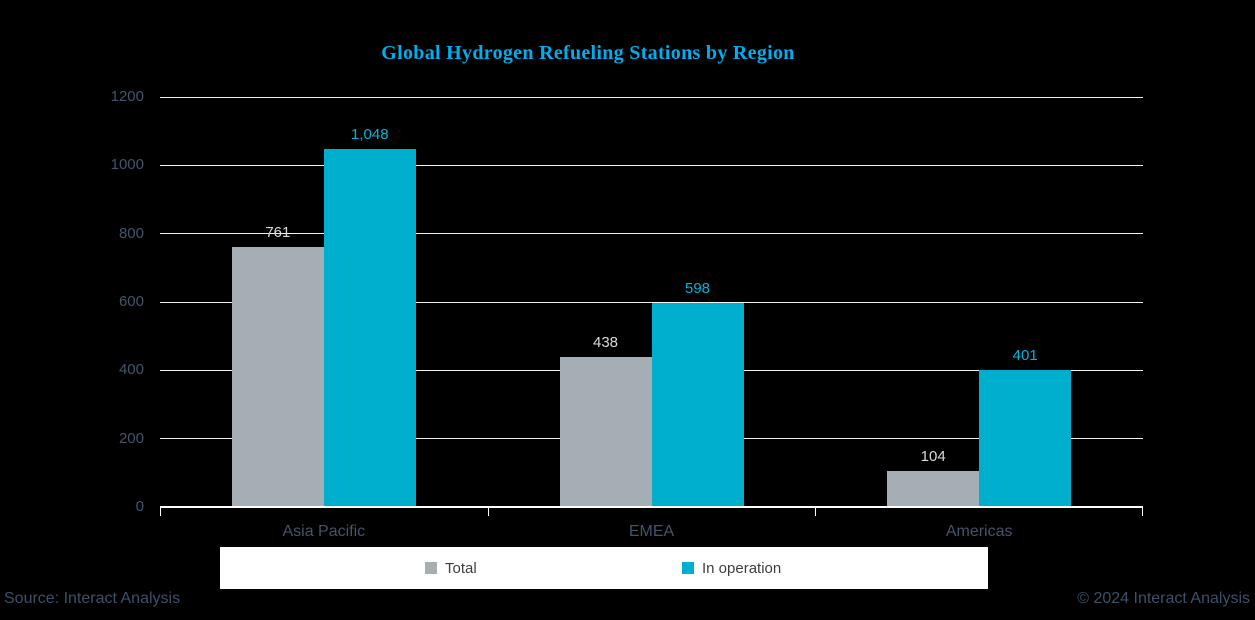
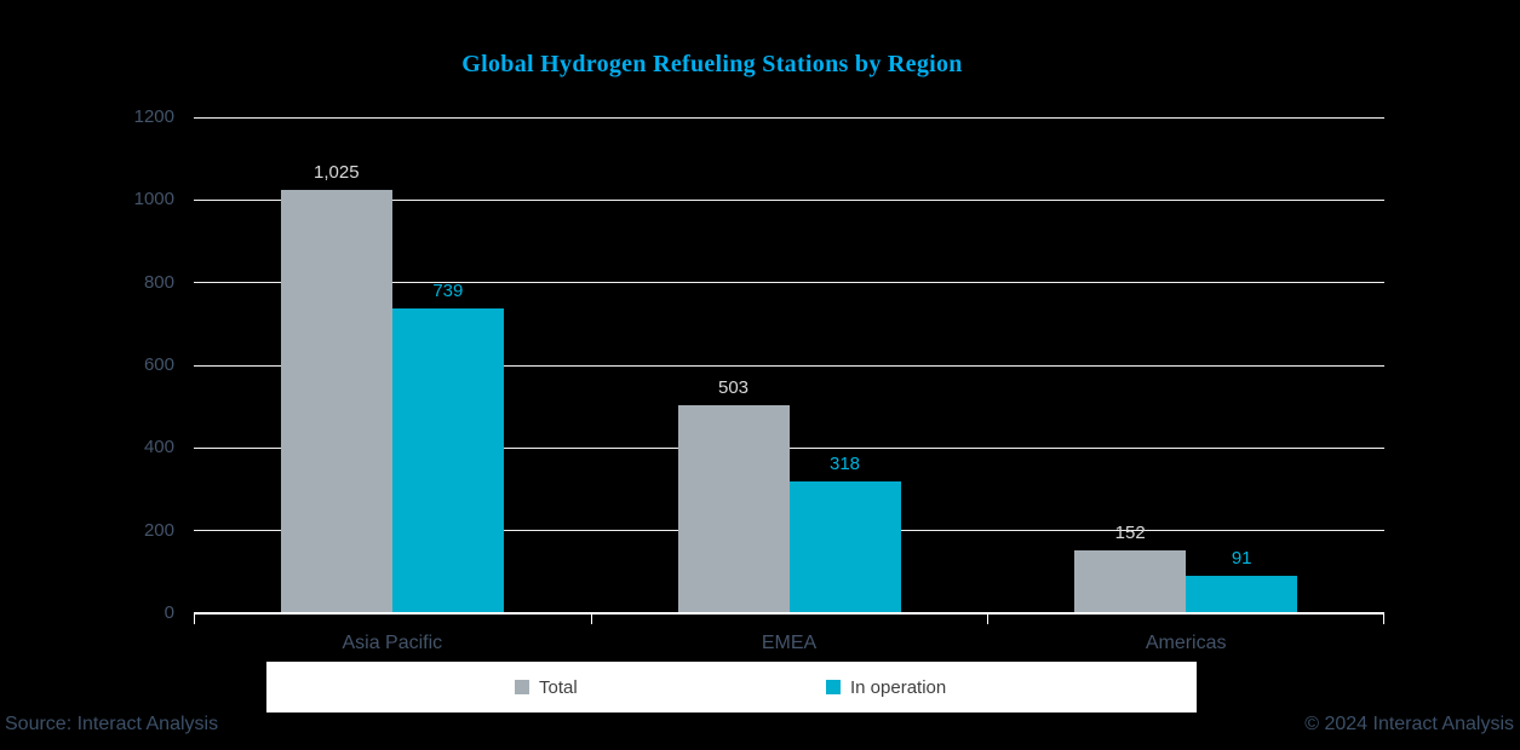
Total/Asia Pacific: 761 -> 1,025
In operation/Asia Pacific: 1,048 -> 739
Total/EMEA: 438 -> 503
In operation/EMEA: 598 -> 318
Total/Americas: 104 -> 152
In operation/Americas: 401 -> 91
